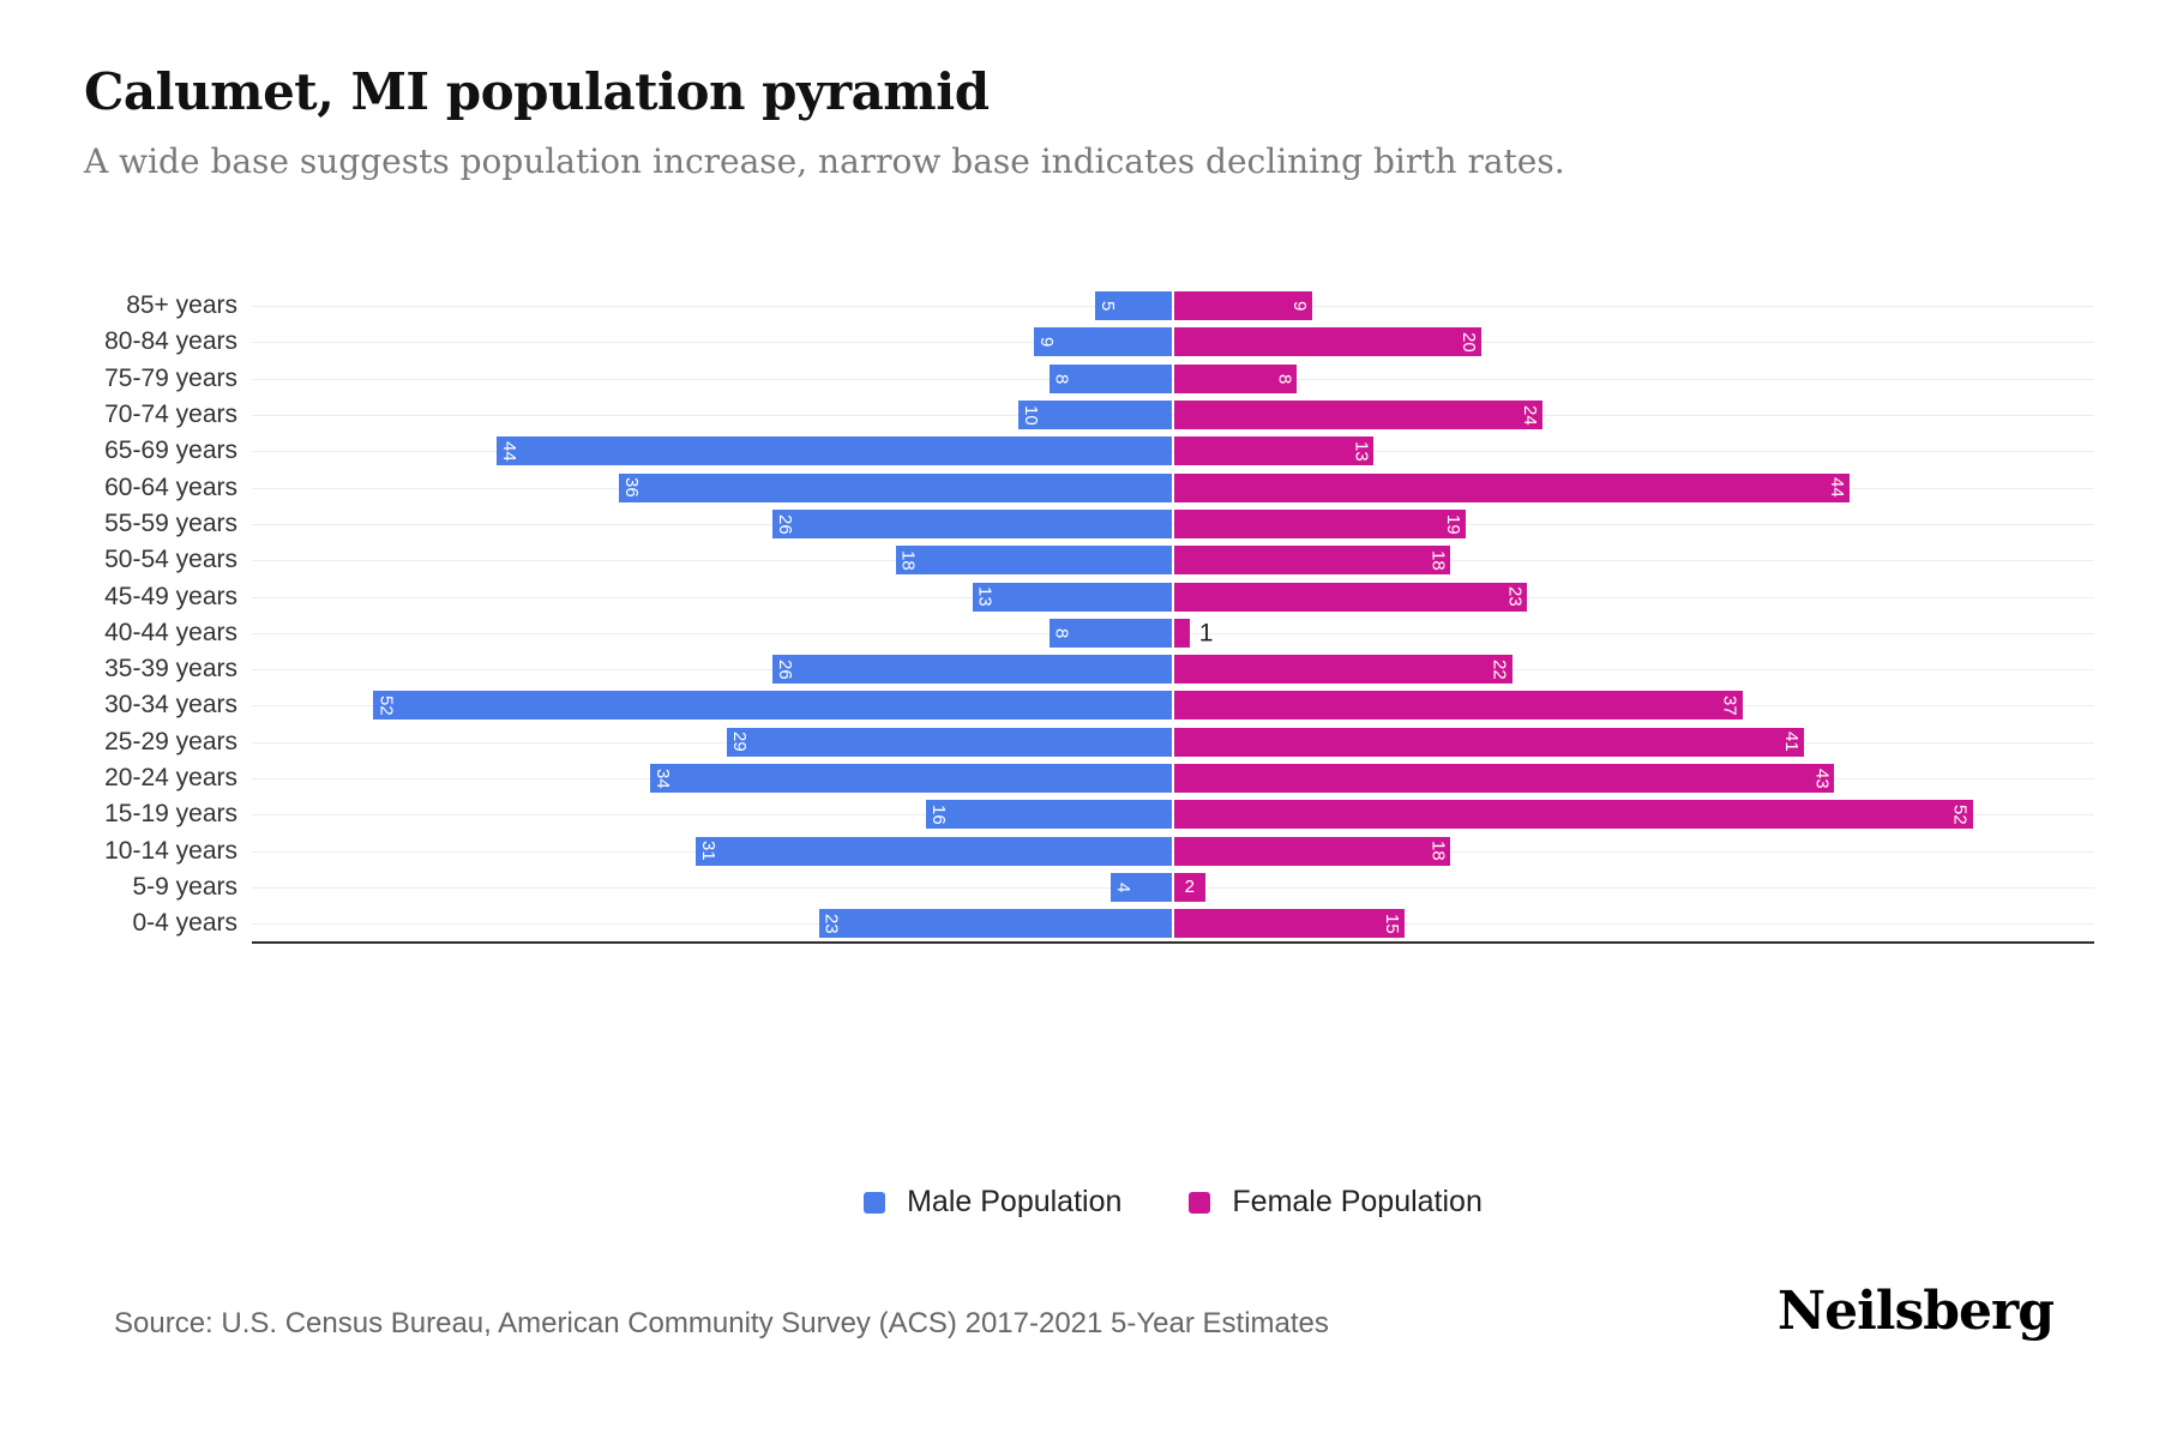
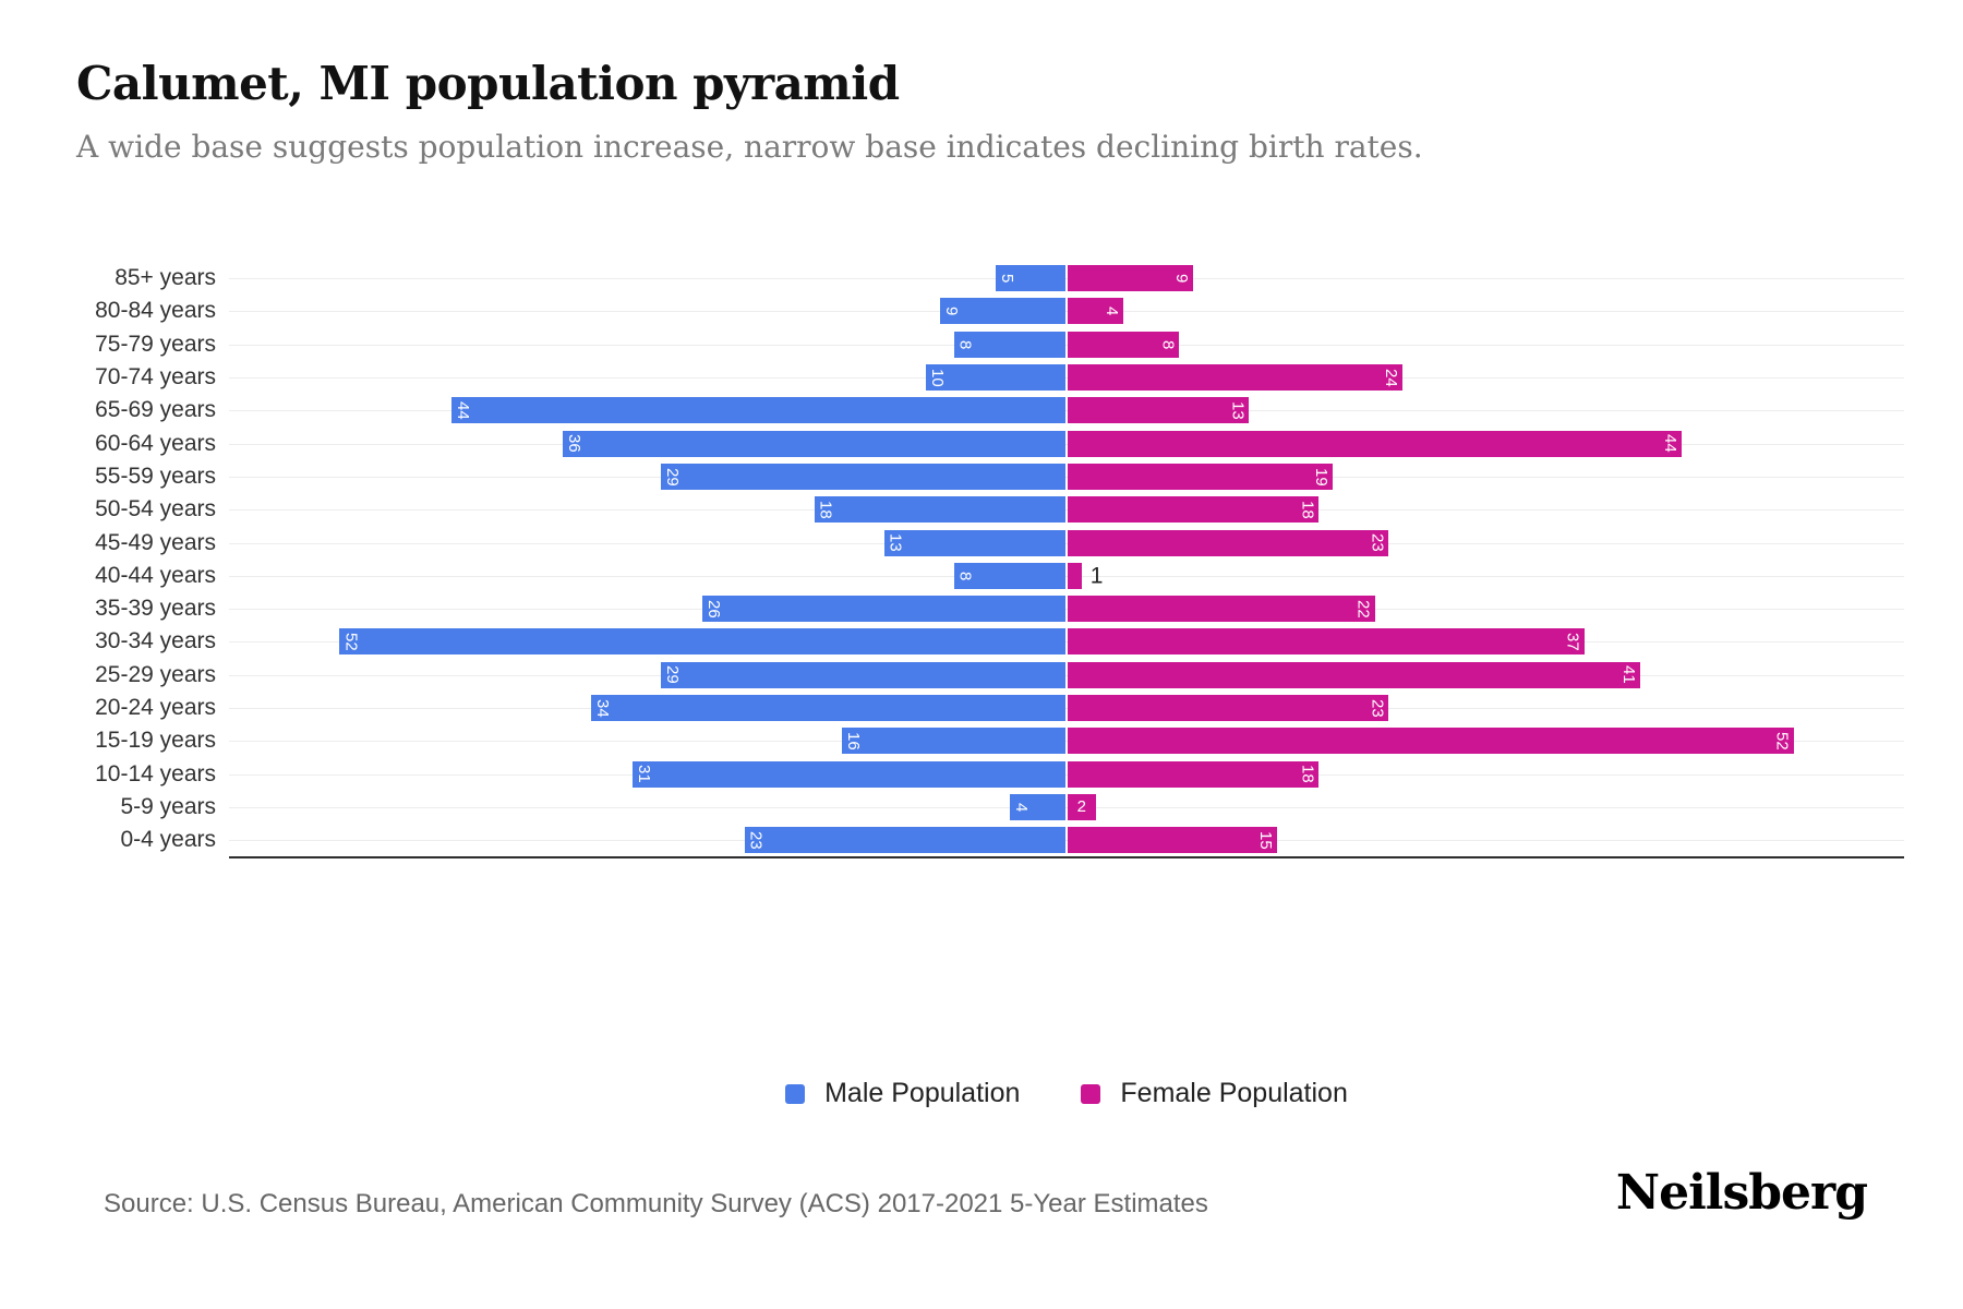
Female Population/80-84 years: 20 -> 4
Male Population/55-59 years: 26 -> 29
Female Population/20-24 years: 43 -> 23
